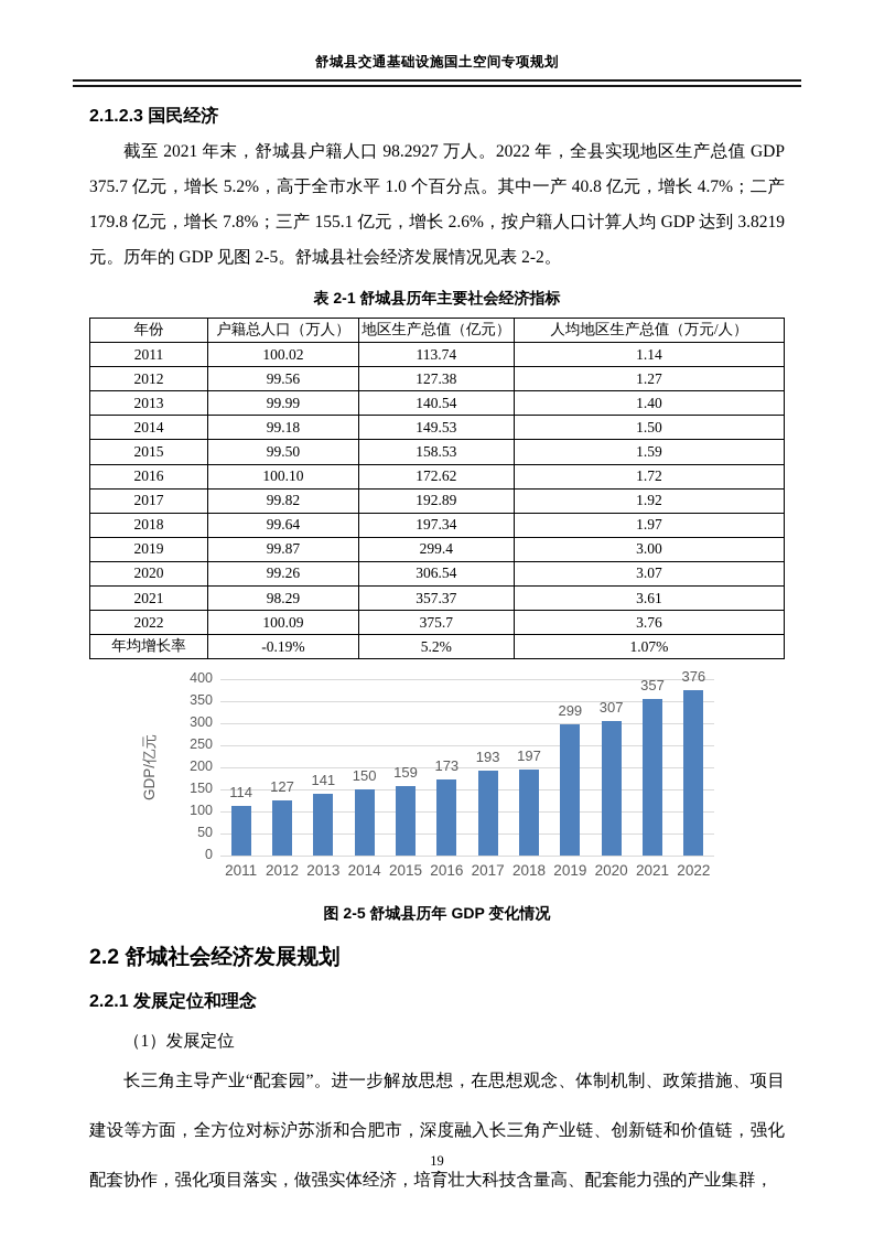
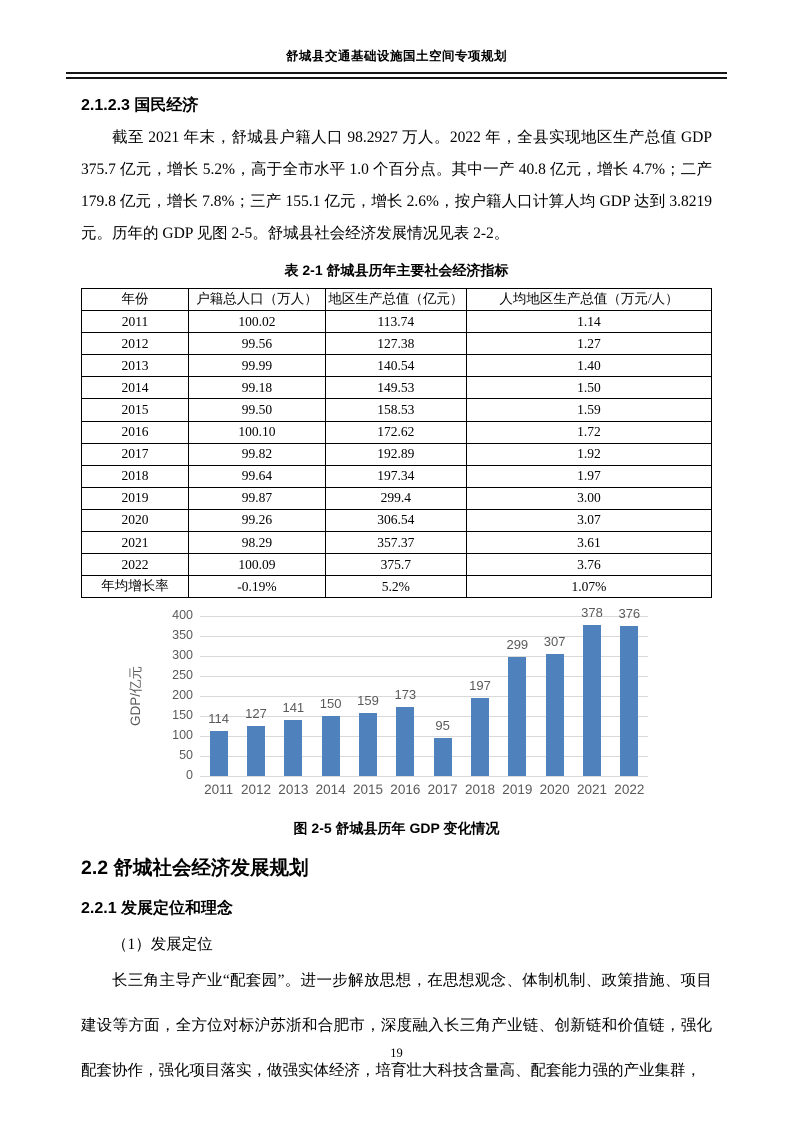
2017: 193 -> 95
2021: 357 -> 378
